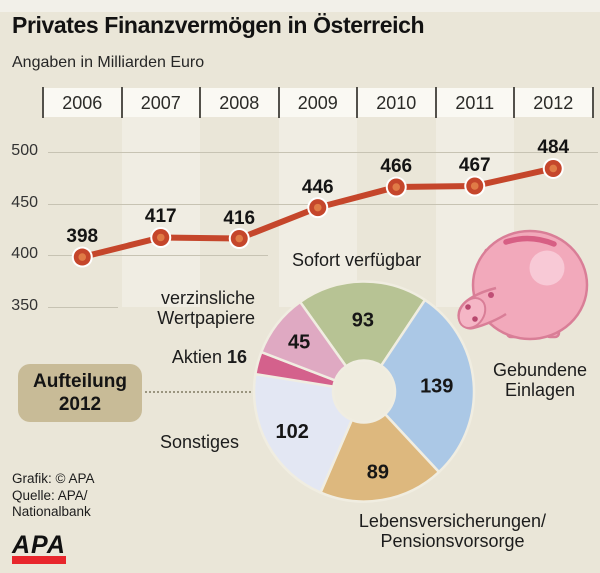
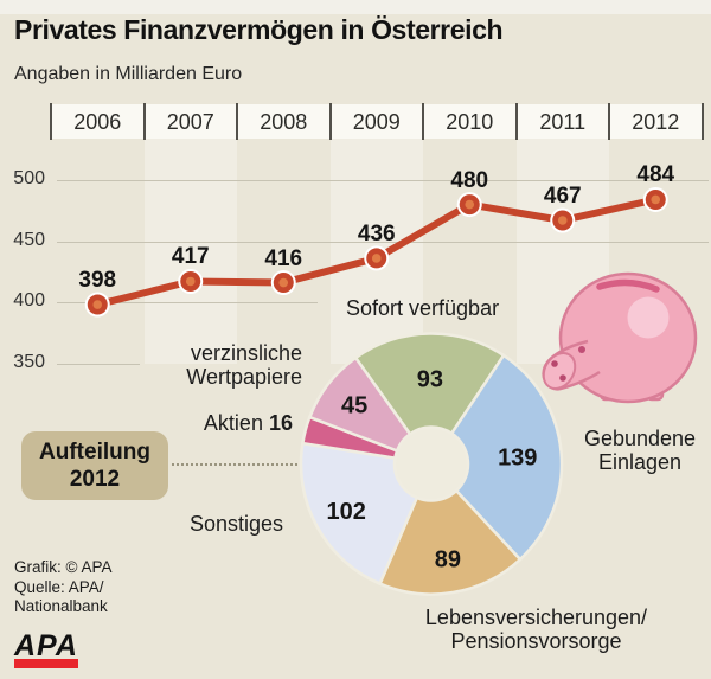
Privates Finanzvermögen in Österreich/2009: 446 -> 436
Privates Finanzvermögen in Österreich/2010: 466 -> 480
